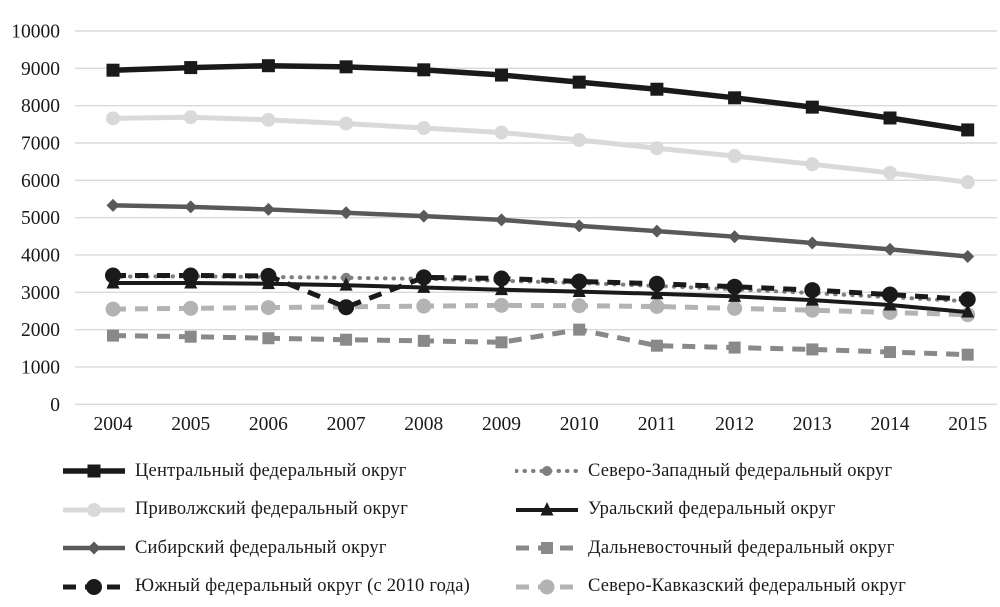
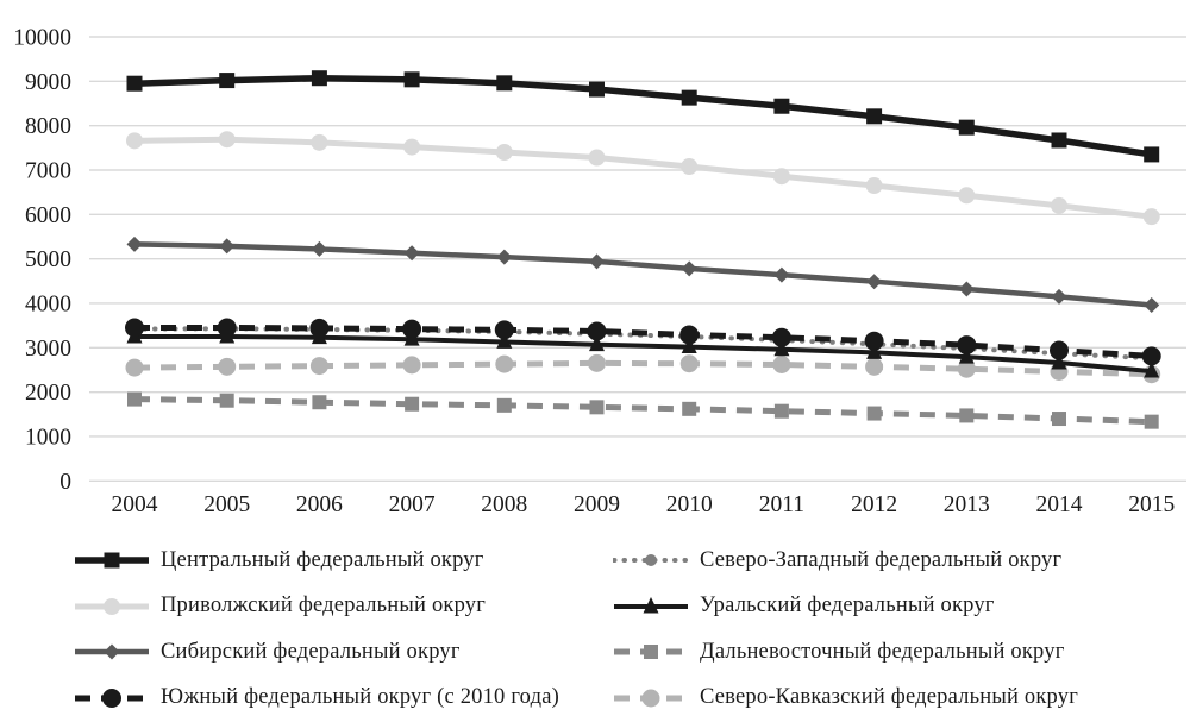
Южный федеральный округ (с 2010 года)/2007: 2600 -> 3400
Дальневосточный федеральный округ/2010: 2000 -> 1600
